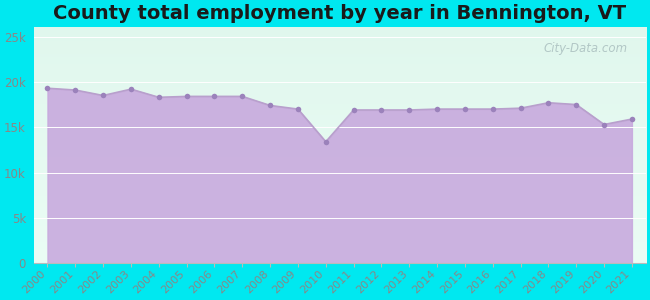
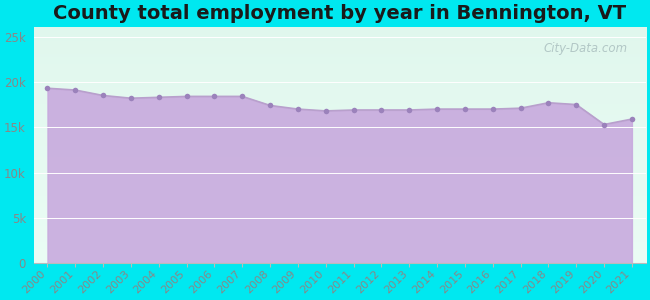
2003: 19.2k -> 18.2k
2010: 13.4k -> 16.8k
